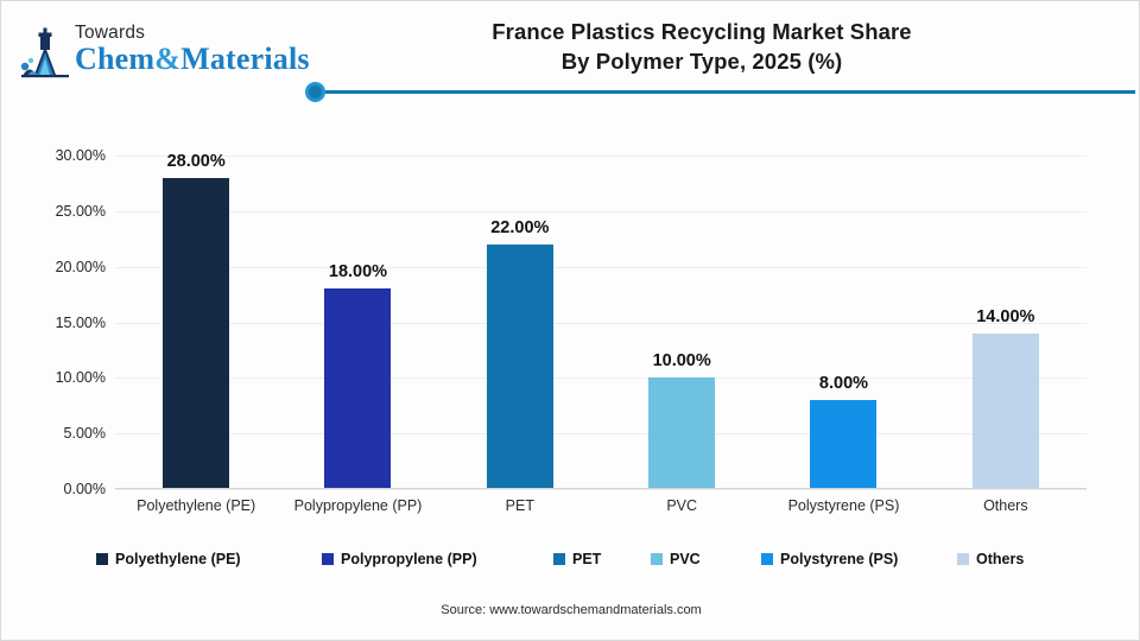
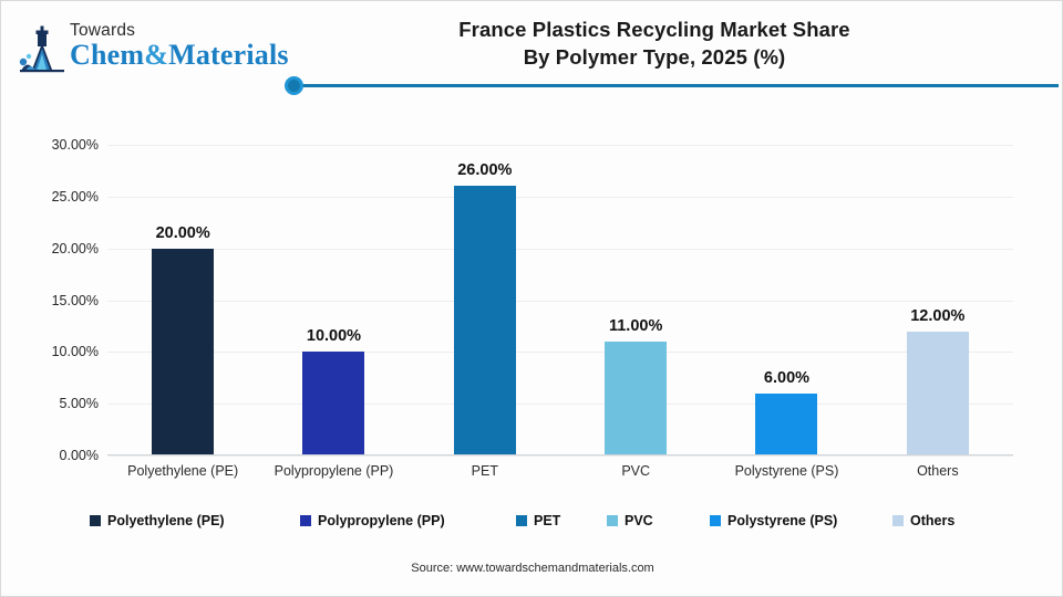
Polyethylene (PE): 28.00% -> 20.00%
Polypropylene (PP): 18.00% -> 10.00%
PET: 22.00% -> 26.00%
PVC: 10.00% -> 11.00%
Polystyrene (PS): 8.00% -> 6.00%
Others: 14.00% -> 12.00%
